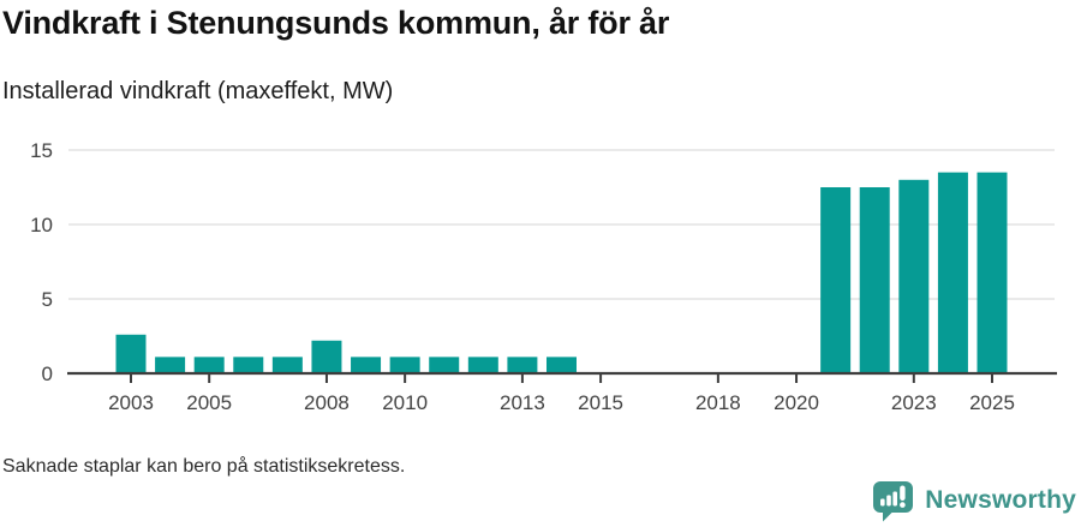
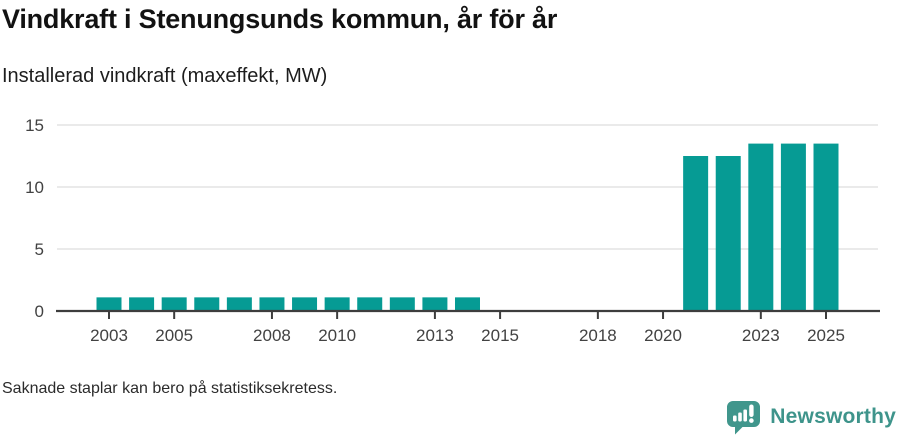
2003: 2.6 -> 1.1
2008: 2.2 -> 1.1
2023: 13.0 -> 13.5
